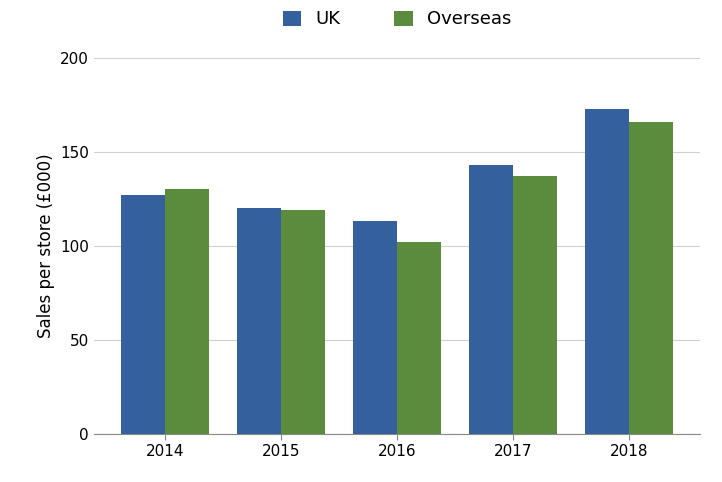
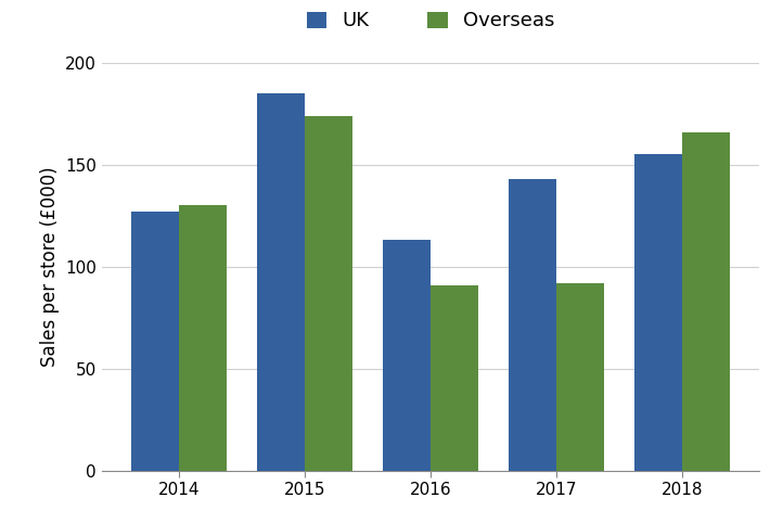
UK/2015: 120 -> 185
Overseas/2015: 119 -> 174
Overseas/2016: 102 -> 91
Overseas/2017: 137 -> 92
UK/2018: 173 -> 155
